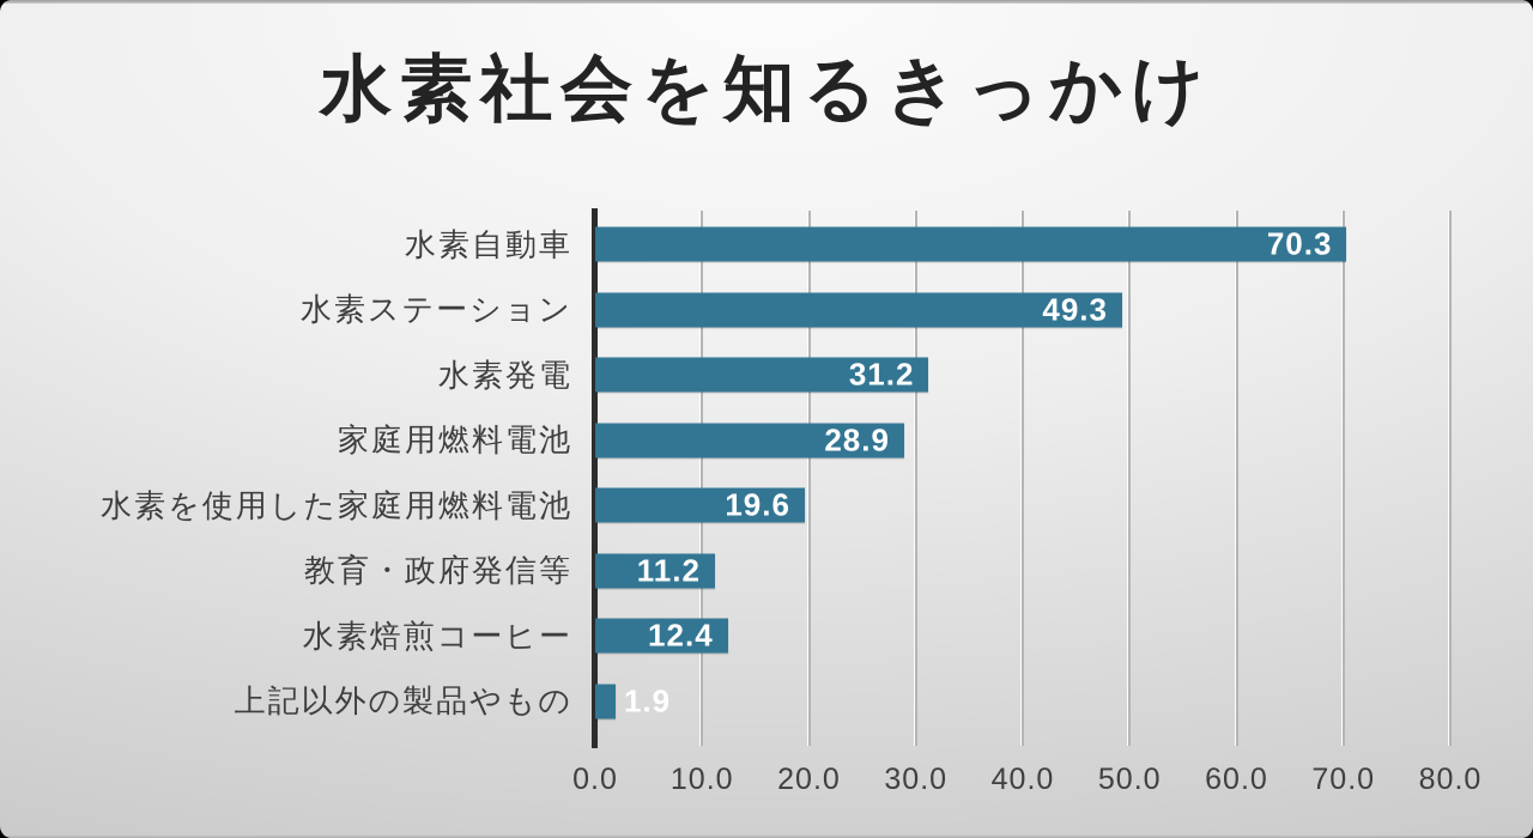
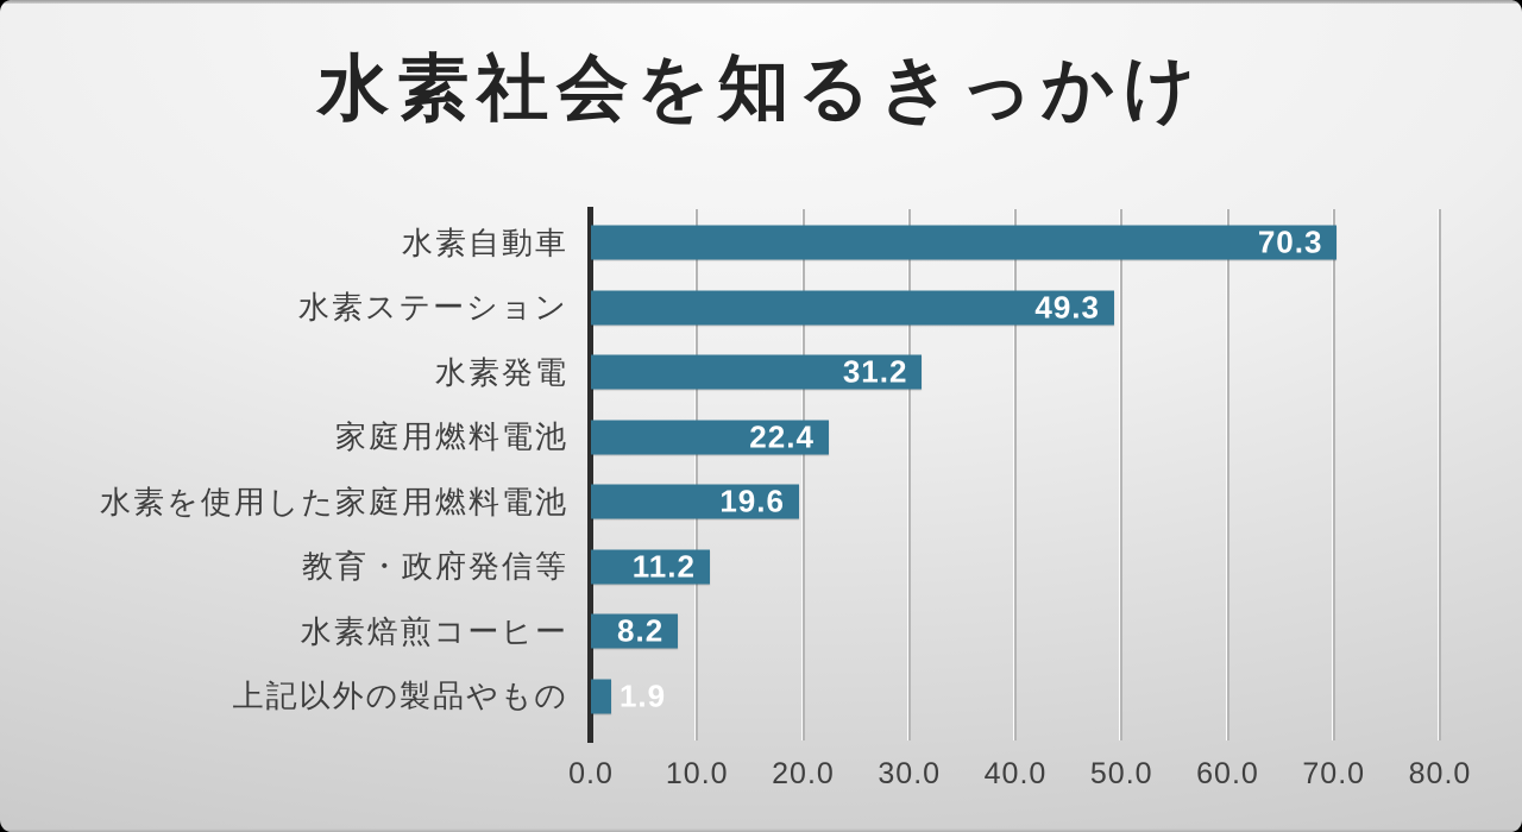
家庭用燃料電池: 28.9 -> 22.4
水素焙煎コーヒー: 12.4 -> 8.2
